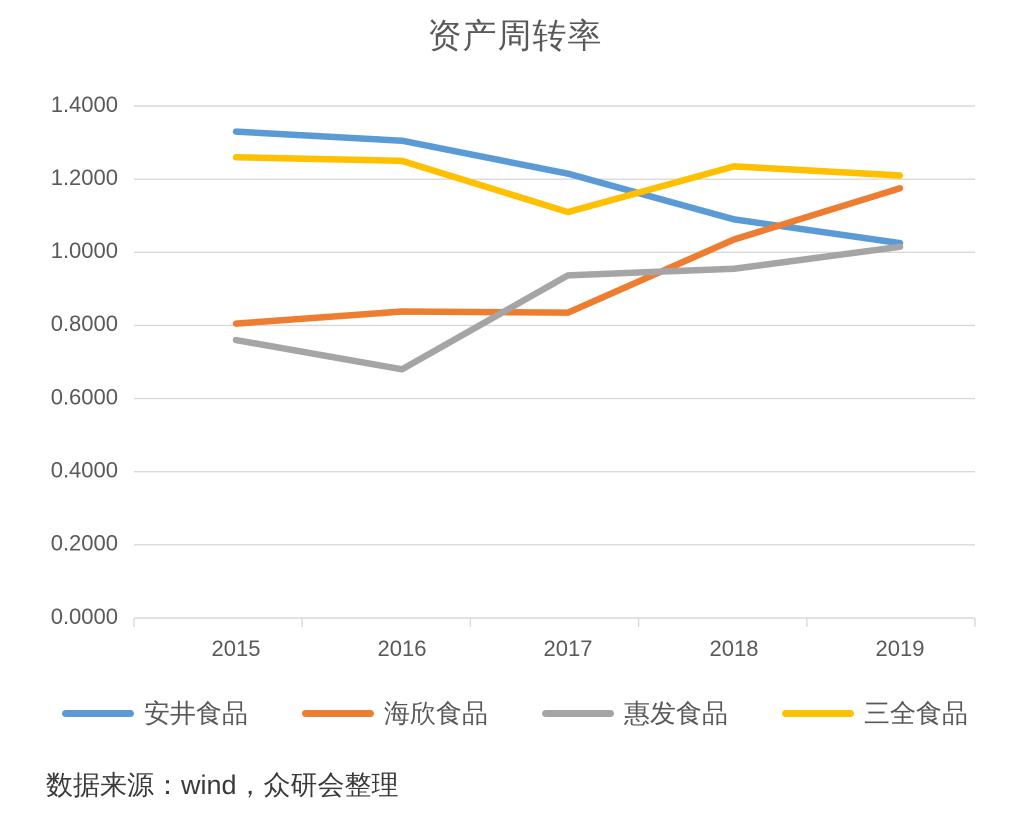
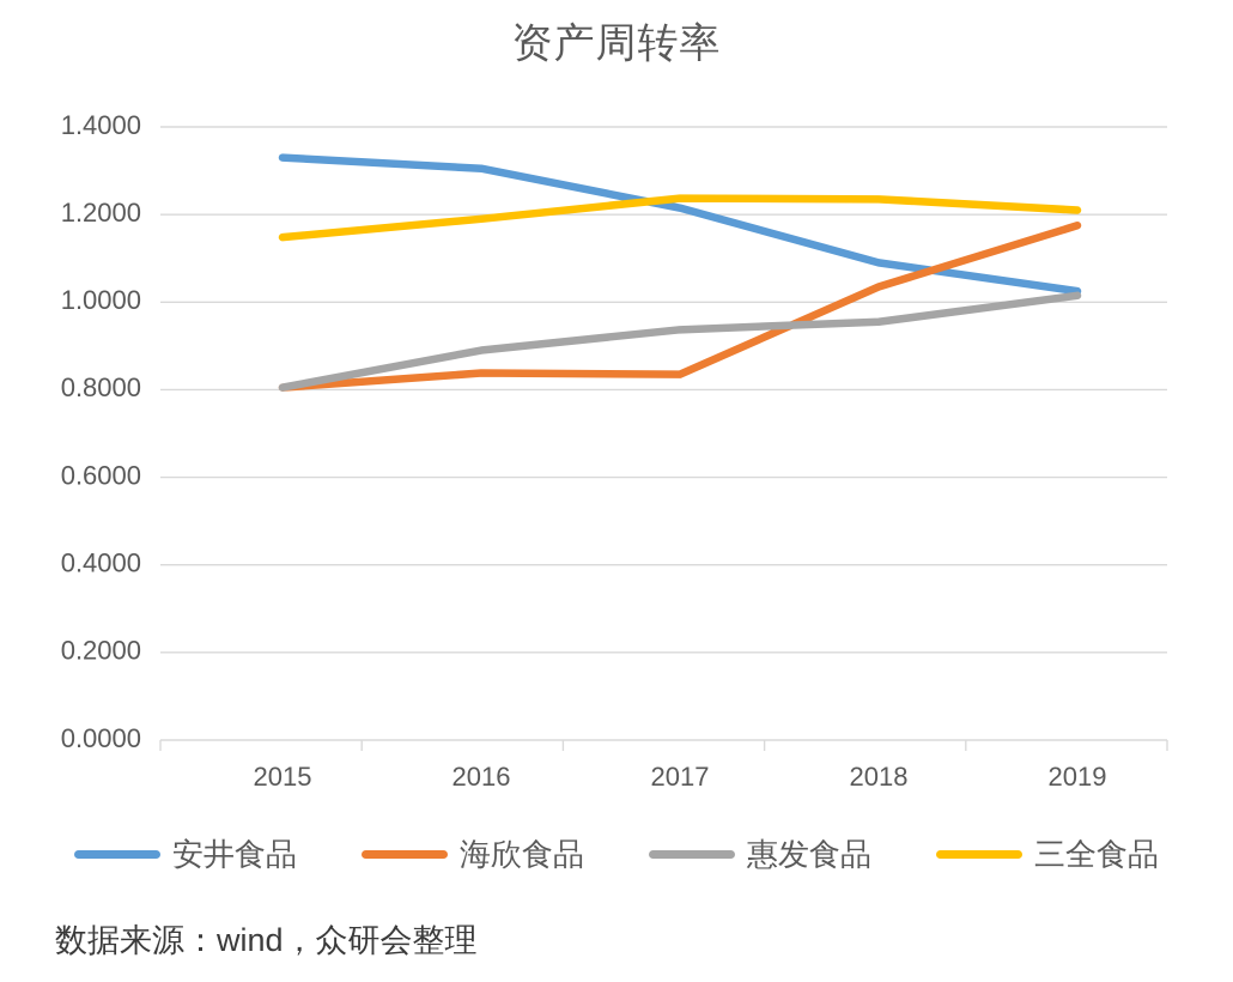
惠发食品/2015: 0.76 -> 0.81
三全食品/2015: 1.26 -> 1.15
惠发食品/2016: 0.68 -> 0.89
三全食品/2016: 1.25 -> 1.19
三全食品/2017: 1.11 -> 1.24
